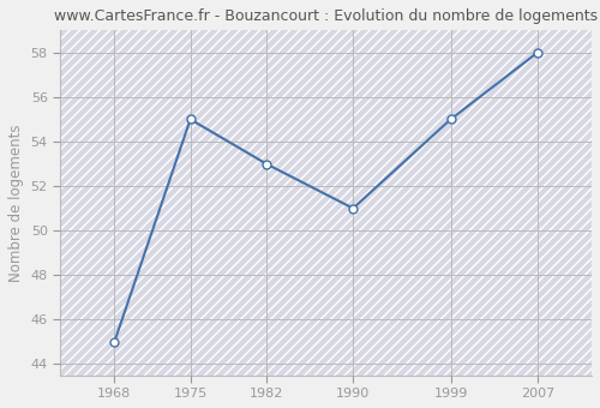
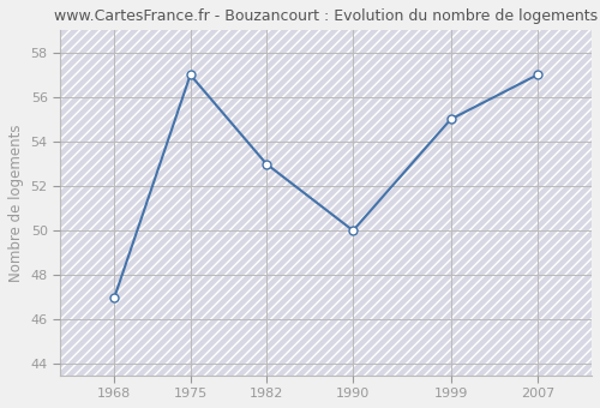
1968: 45 -> 47
1975: 55 -> 57
1990: 51 -> 50
2007: 58 -> 57
